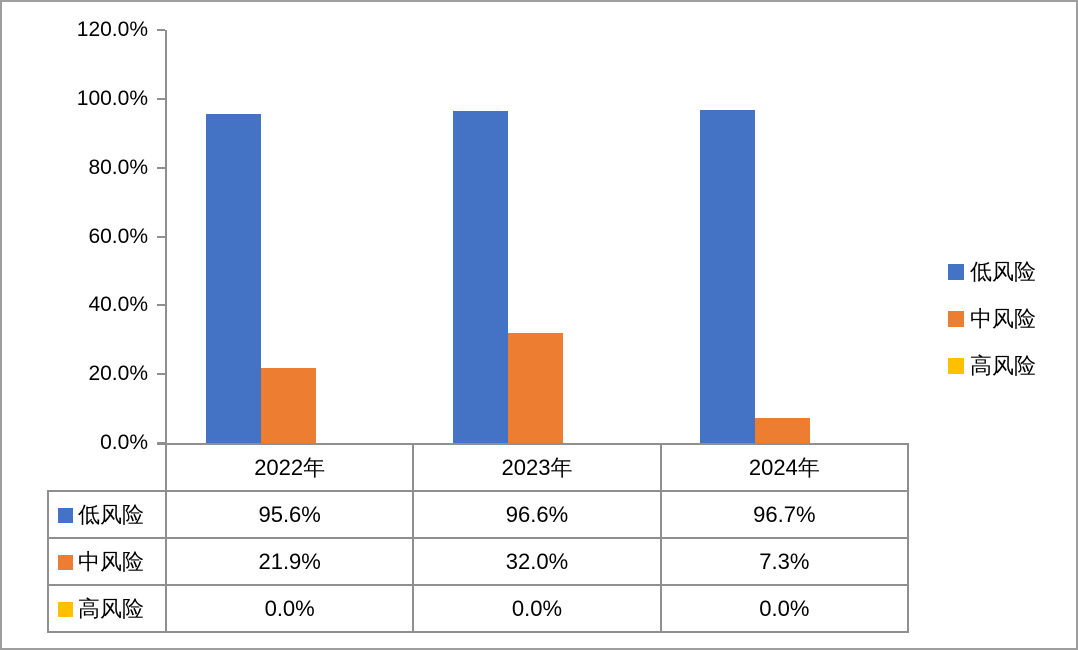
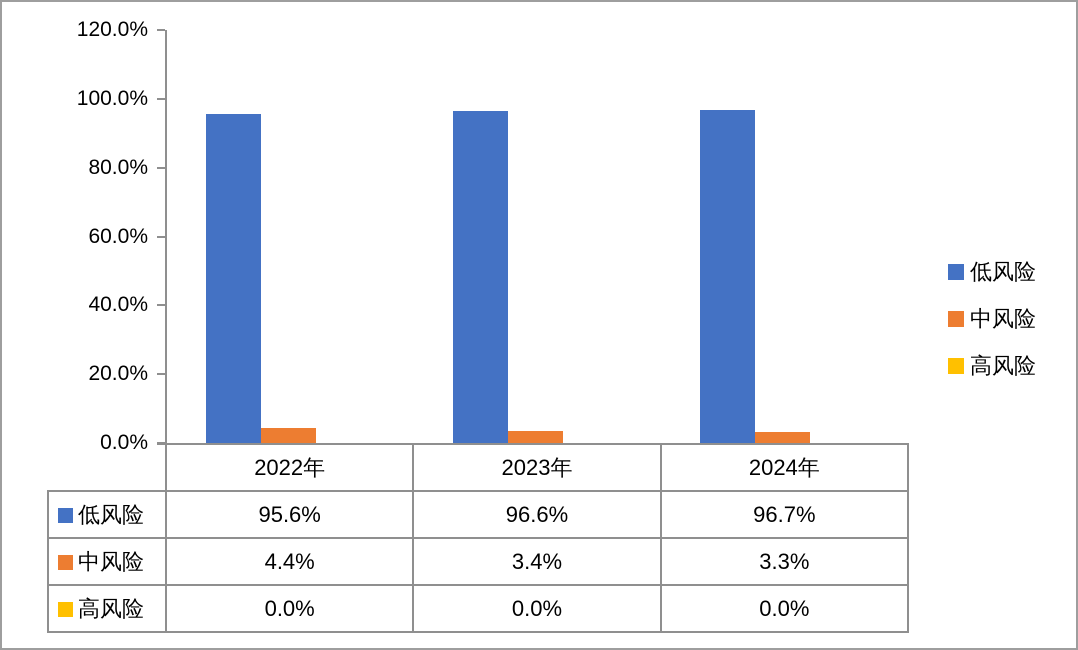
中风险/2022年: 21.9% -> 4.4%
中风险/2023年: 32.0% -> 3.4%
中风险/2024年: 7.3% -> 3.3%
